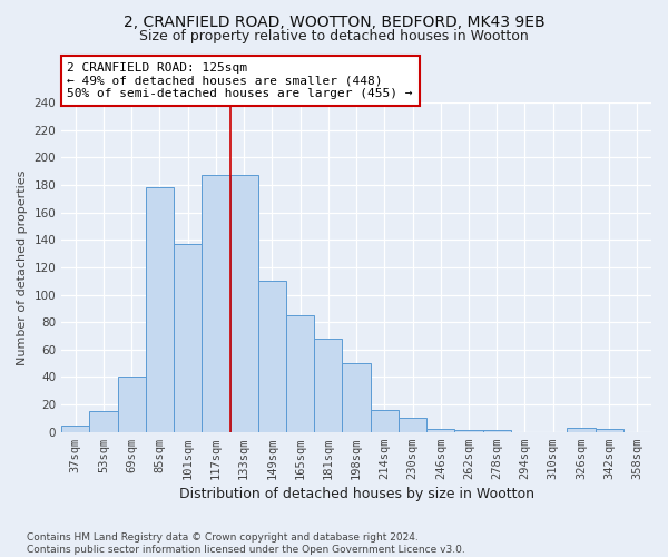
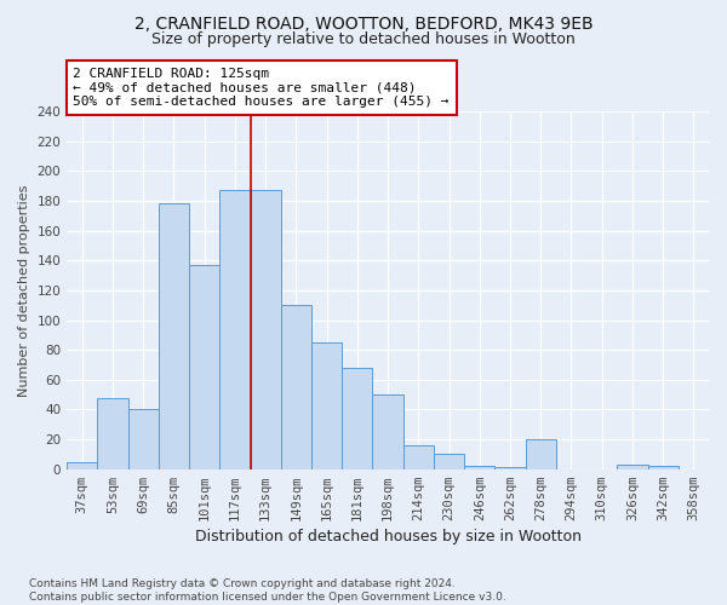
53sqm: 15 -> 48
278sqm: 1 -> 20
